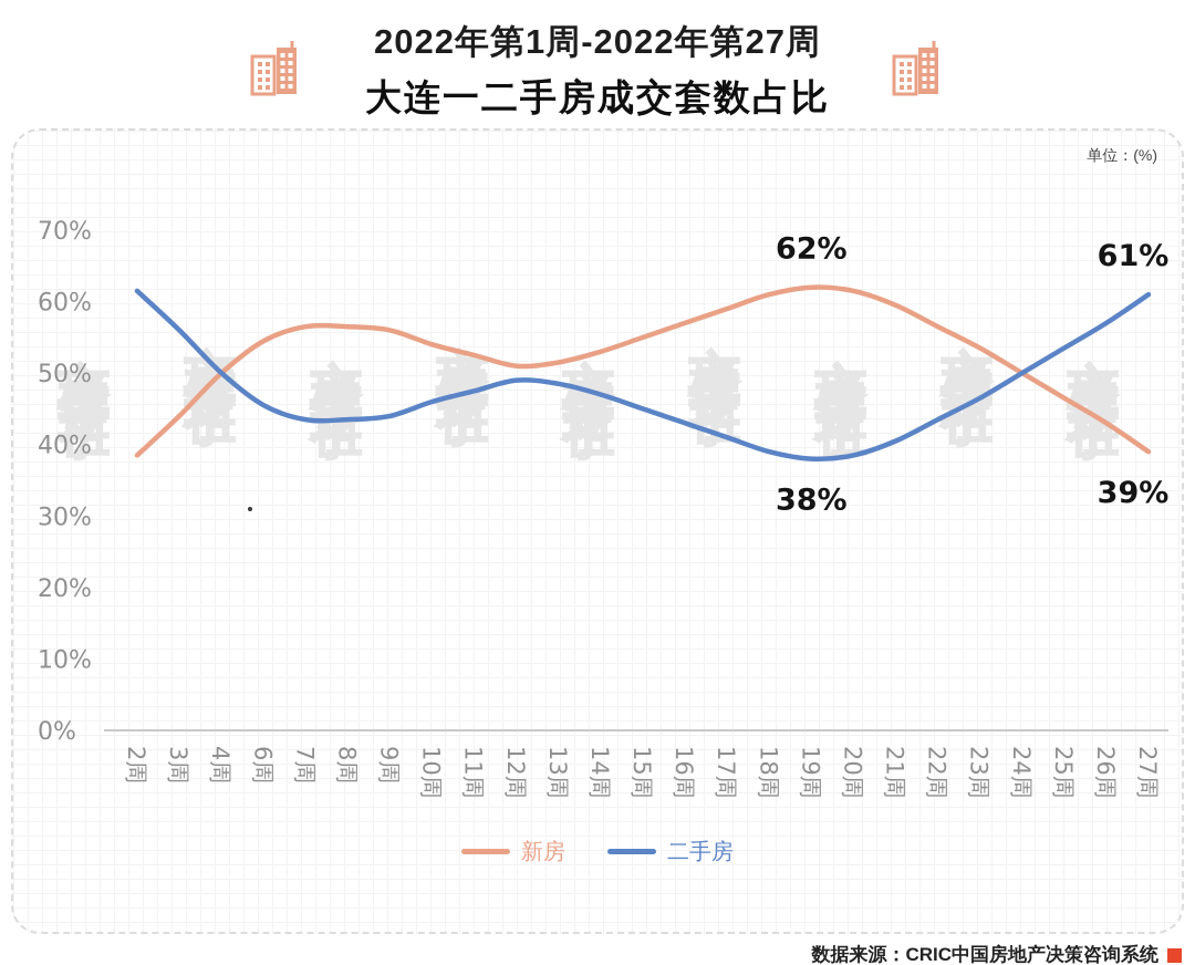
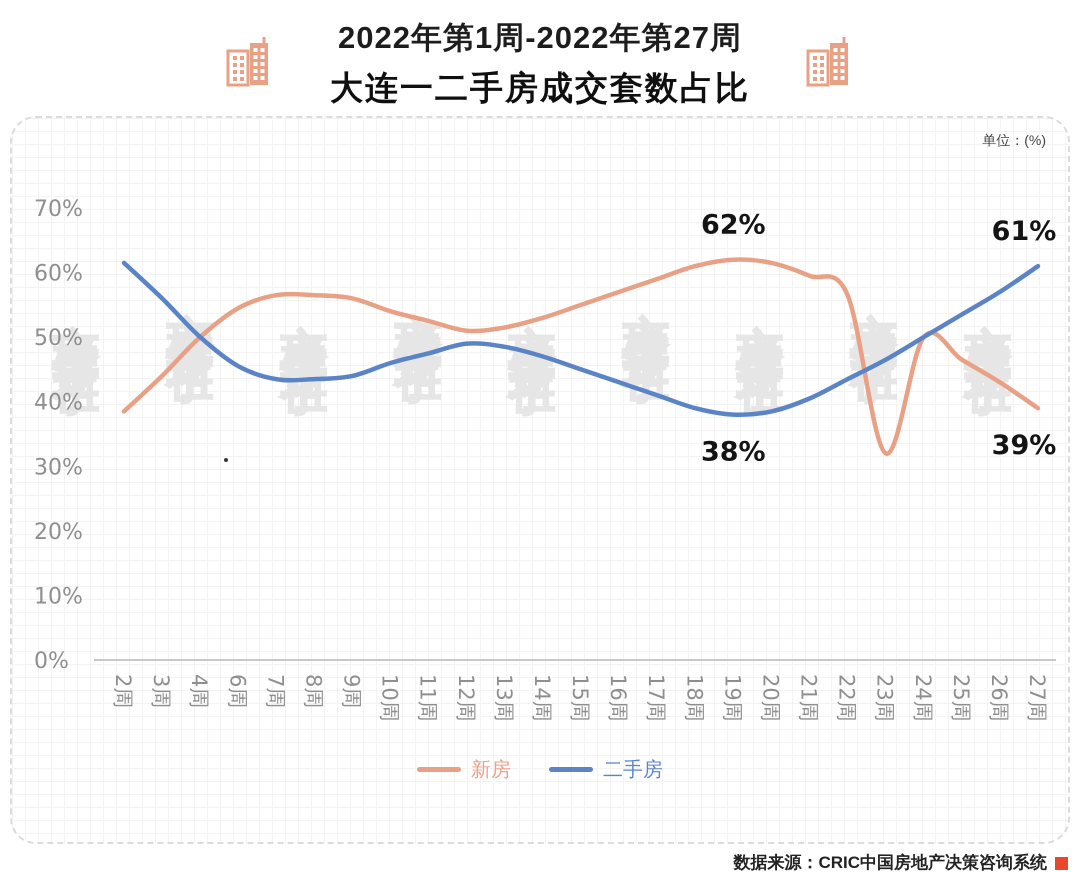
新房/23周: 54% -> 32%
